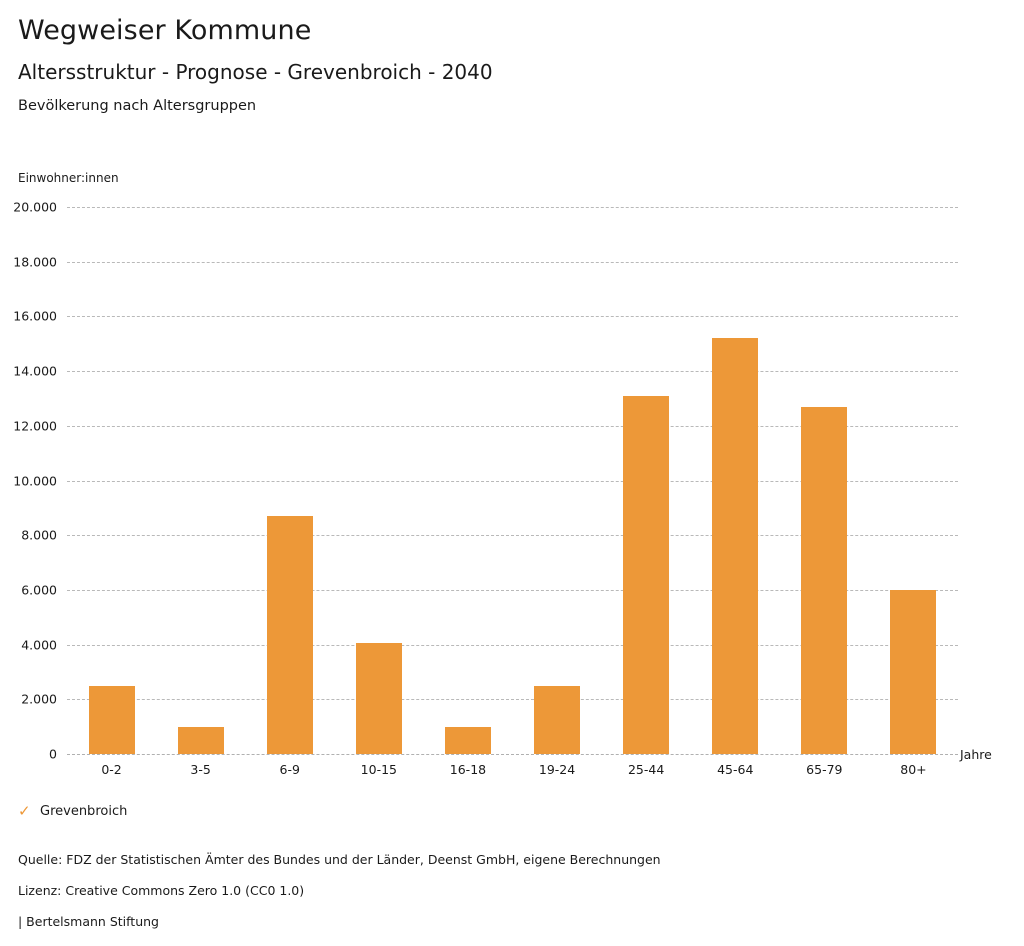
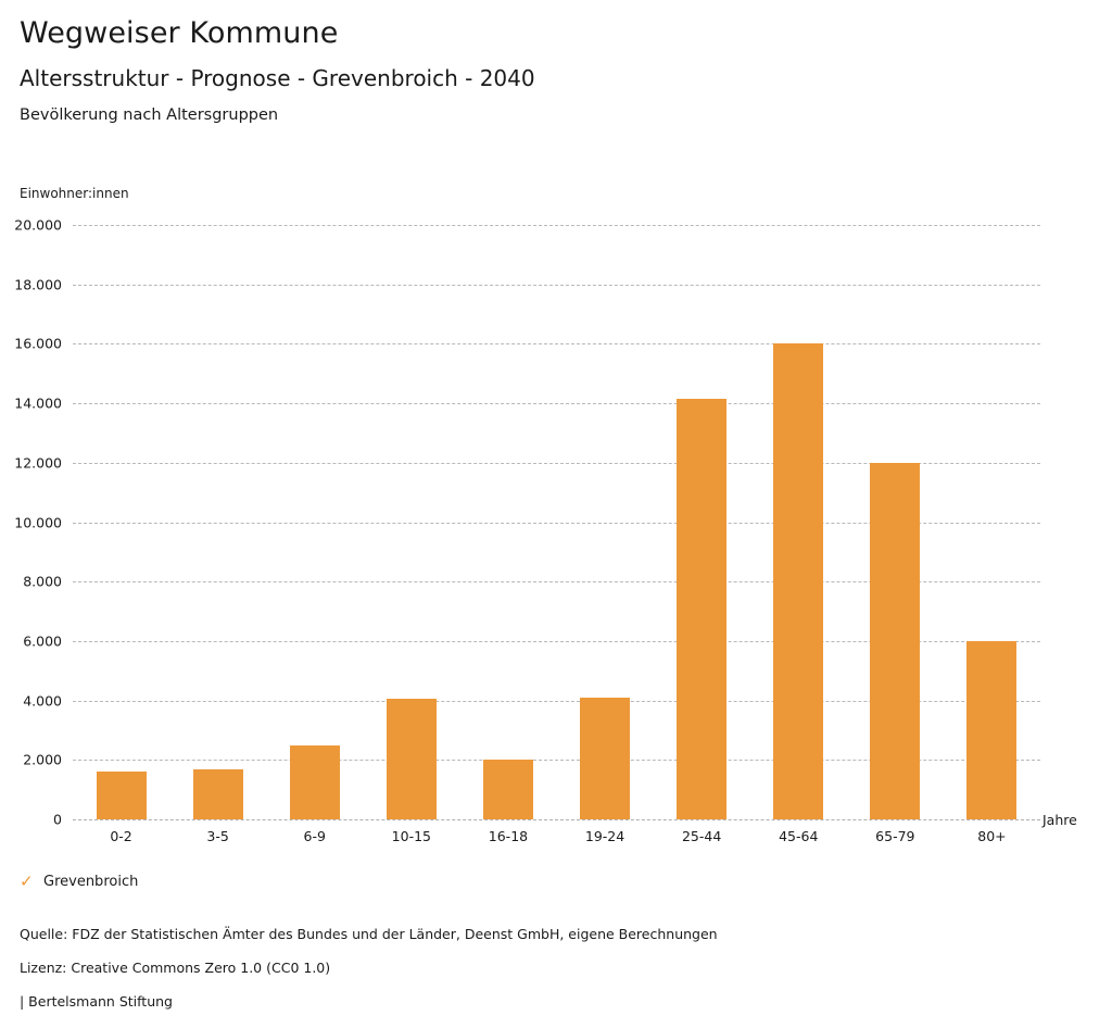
0-2: 2500 -> 1600
3-5: 1000 -> 1700
6-9: 8700 -> 2500
16-18: 1000 -> 2000
19-24: 2500 -> 4100
25-44: 13100 -> 14200
45-64: 15200 -> 16000
65-79: 12700 -> 12000
